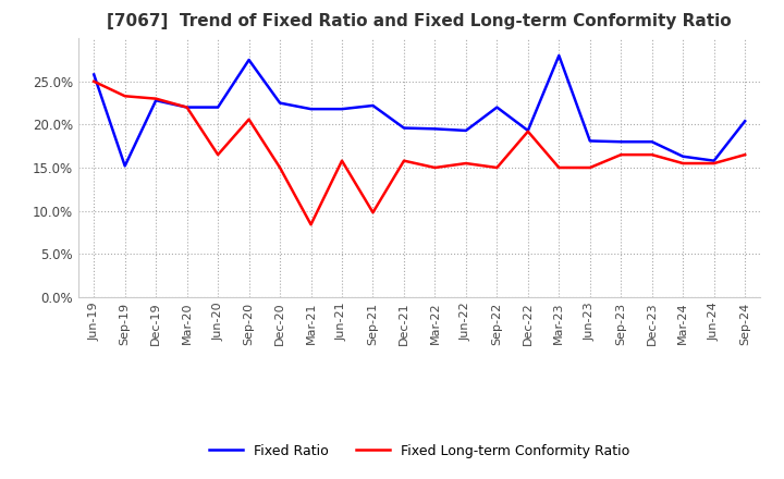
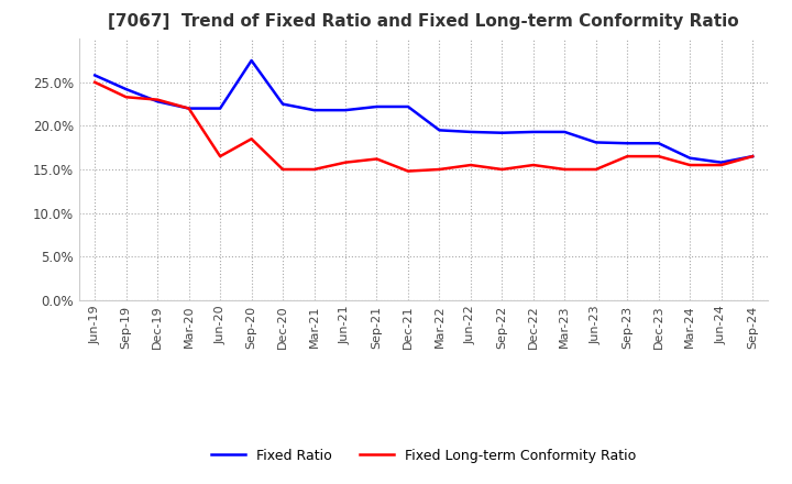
Fixed Ratio/Sep-19: 15.2% -> 24.2%
Fixed Long-term Conformity Ratio/Sep-20: 20.6% -> 18.5%
Fixed Long-term Conformity Ratio/Mar-21: 8.4% -> 15.0%
Fixed Long-term Conformity Ratio/Sep-21: 9.8% -> 16.2%
Fixed Ratio/Dec-21: 19.6% -> 22.2%
Fixed Long-term Conformity Ratio/Dec-21: 15.8% -> 14.8%
Fixed Ratio/Sep-22: 22.0% -> 19.2%
Fixed Long-term Conformity Ratio/Dec-22: 19.2% -> 15.5%
Fixed Ratio/Mar-23: 28.0% -> 19.3%
Fixed Ratio/Sep-24: 20.4% -> 16.5%
